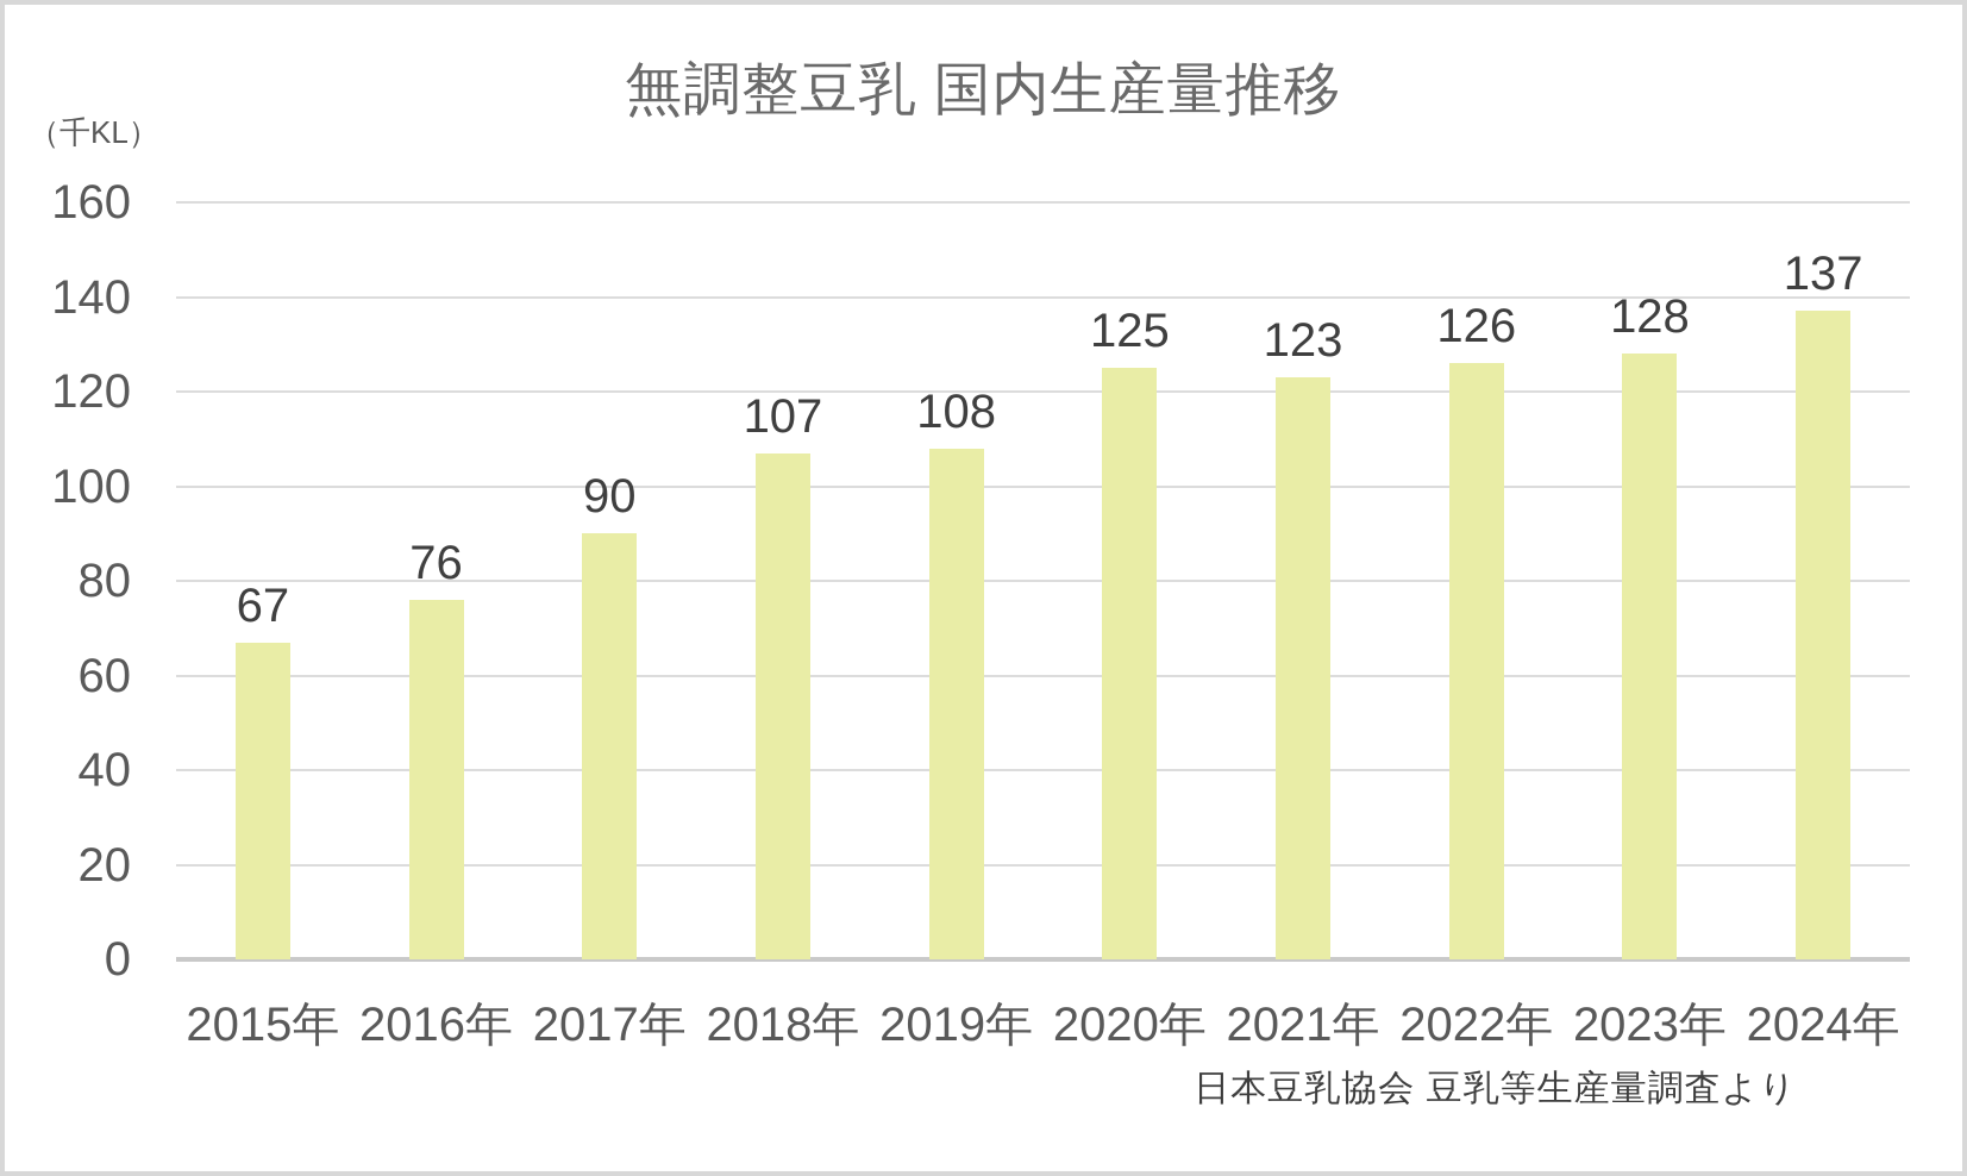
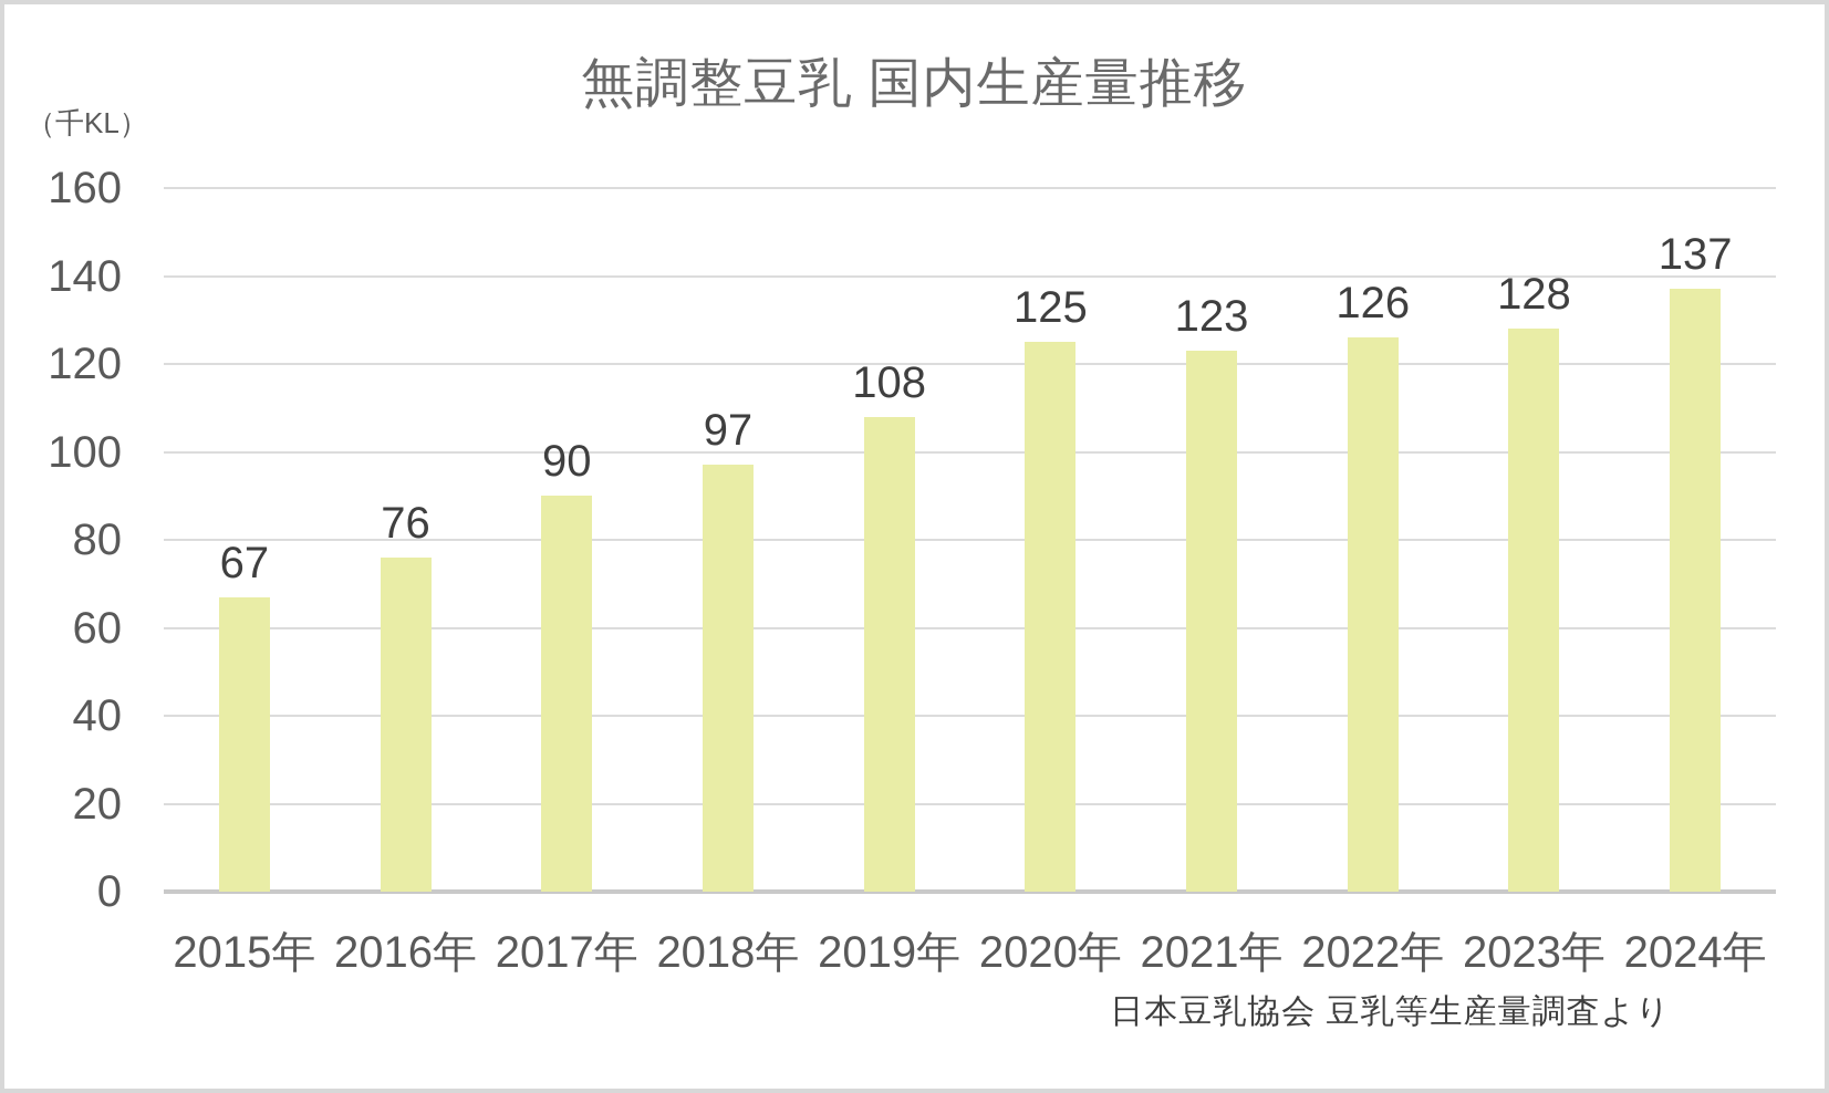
2018年: 107 -> 97
